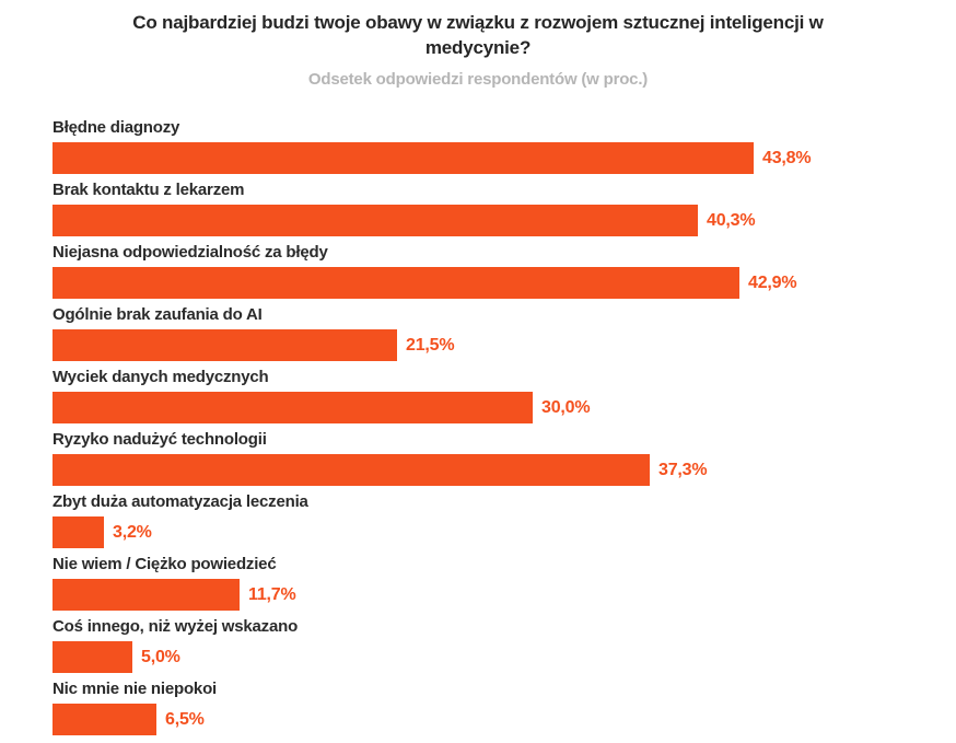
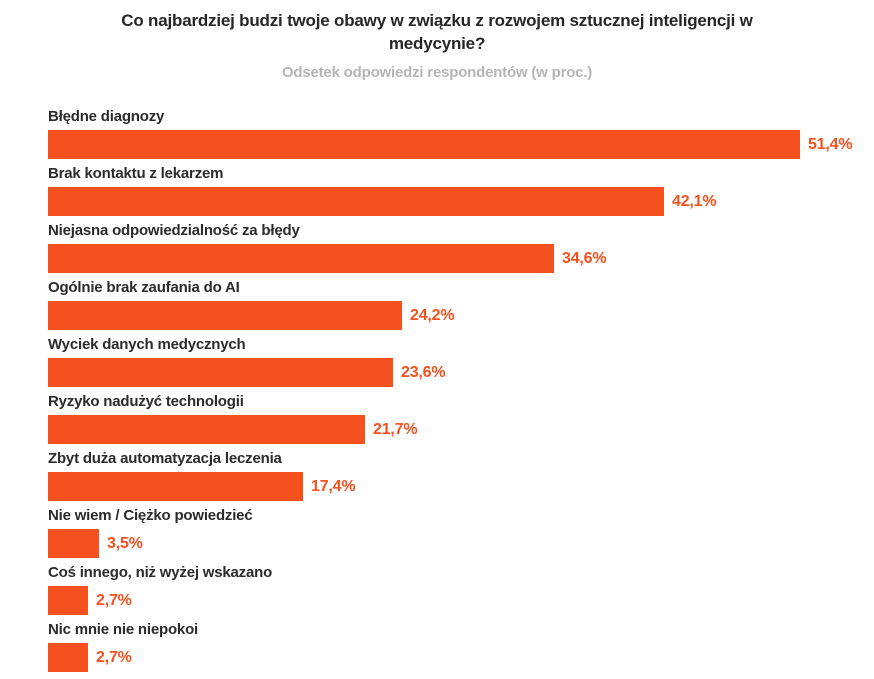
Błędne diagnozy: 43,8% -> 51,4%
Brak kontaktu z lekarzem: 40,3% -> 42,1%
Niejasna odpowiedzialność za błędy: 42,9% -> 34,6%
Ogólnie brak zaufania do AI: 21,5% -> 24,2%
Wyciek danych medycznych: 30,0% -> 23,6%
Ryzyko nadużyć technologii: 37,3% -> 21,7%
Zbyt duża automatyzacja leczenia: 3,2% -> 17,4%
Nie wiem / Ciężko powiedzieć: 11,7% -> 3,5%
Coś innego, niż wyżej wskazano: 5,0% -> 2,7%
Nic mnie nie niepokoi: 6,5% -> 2,7%
